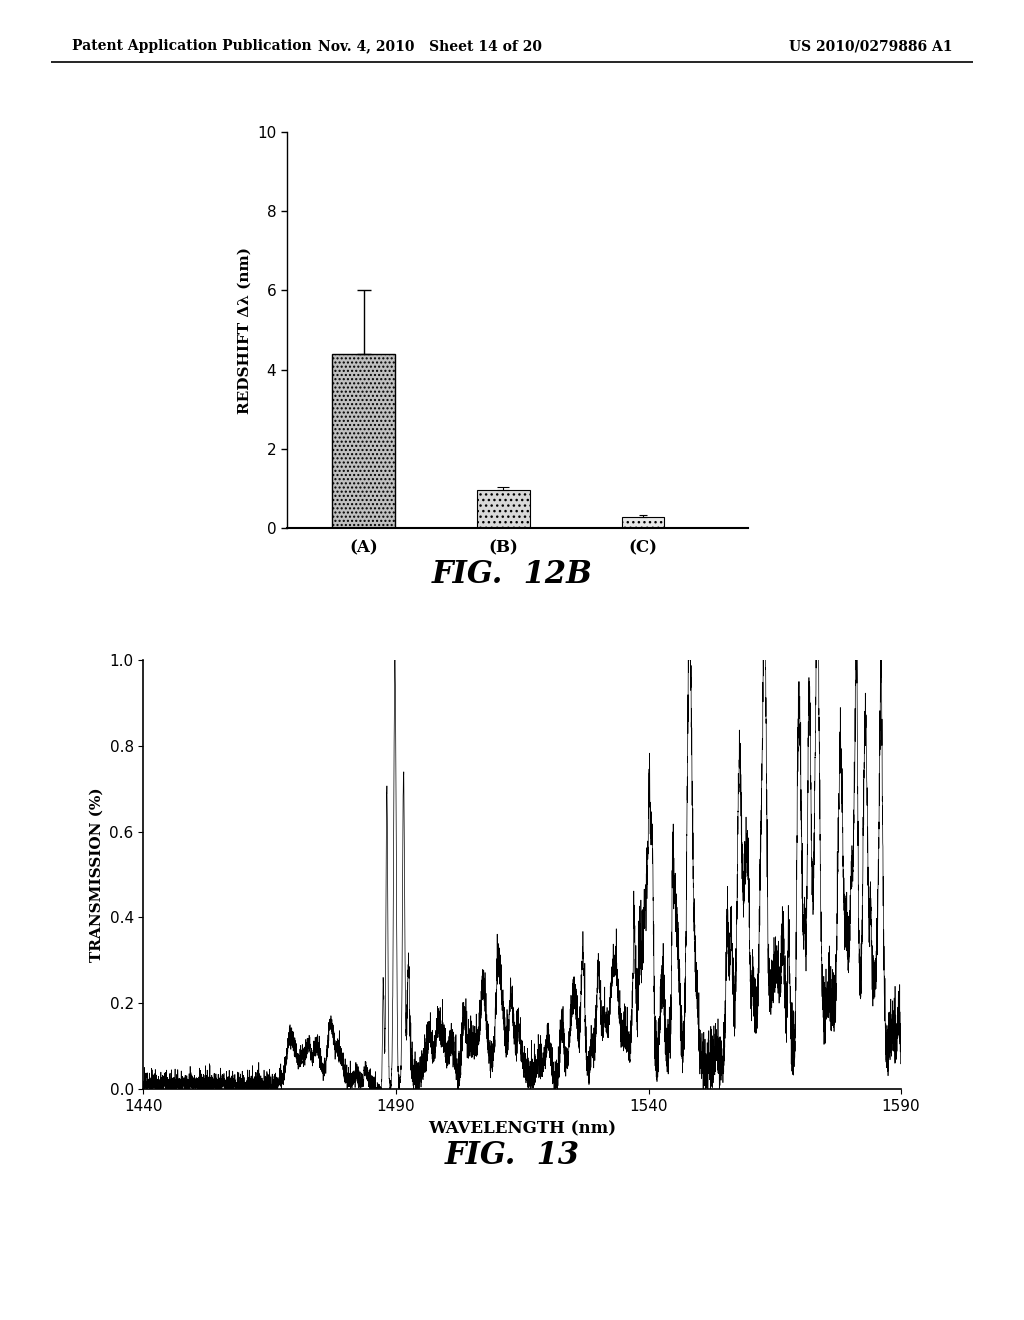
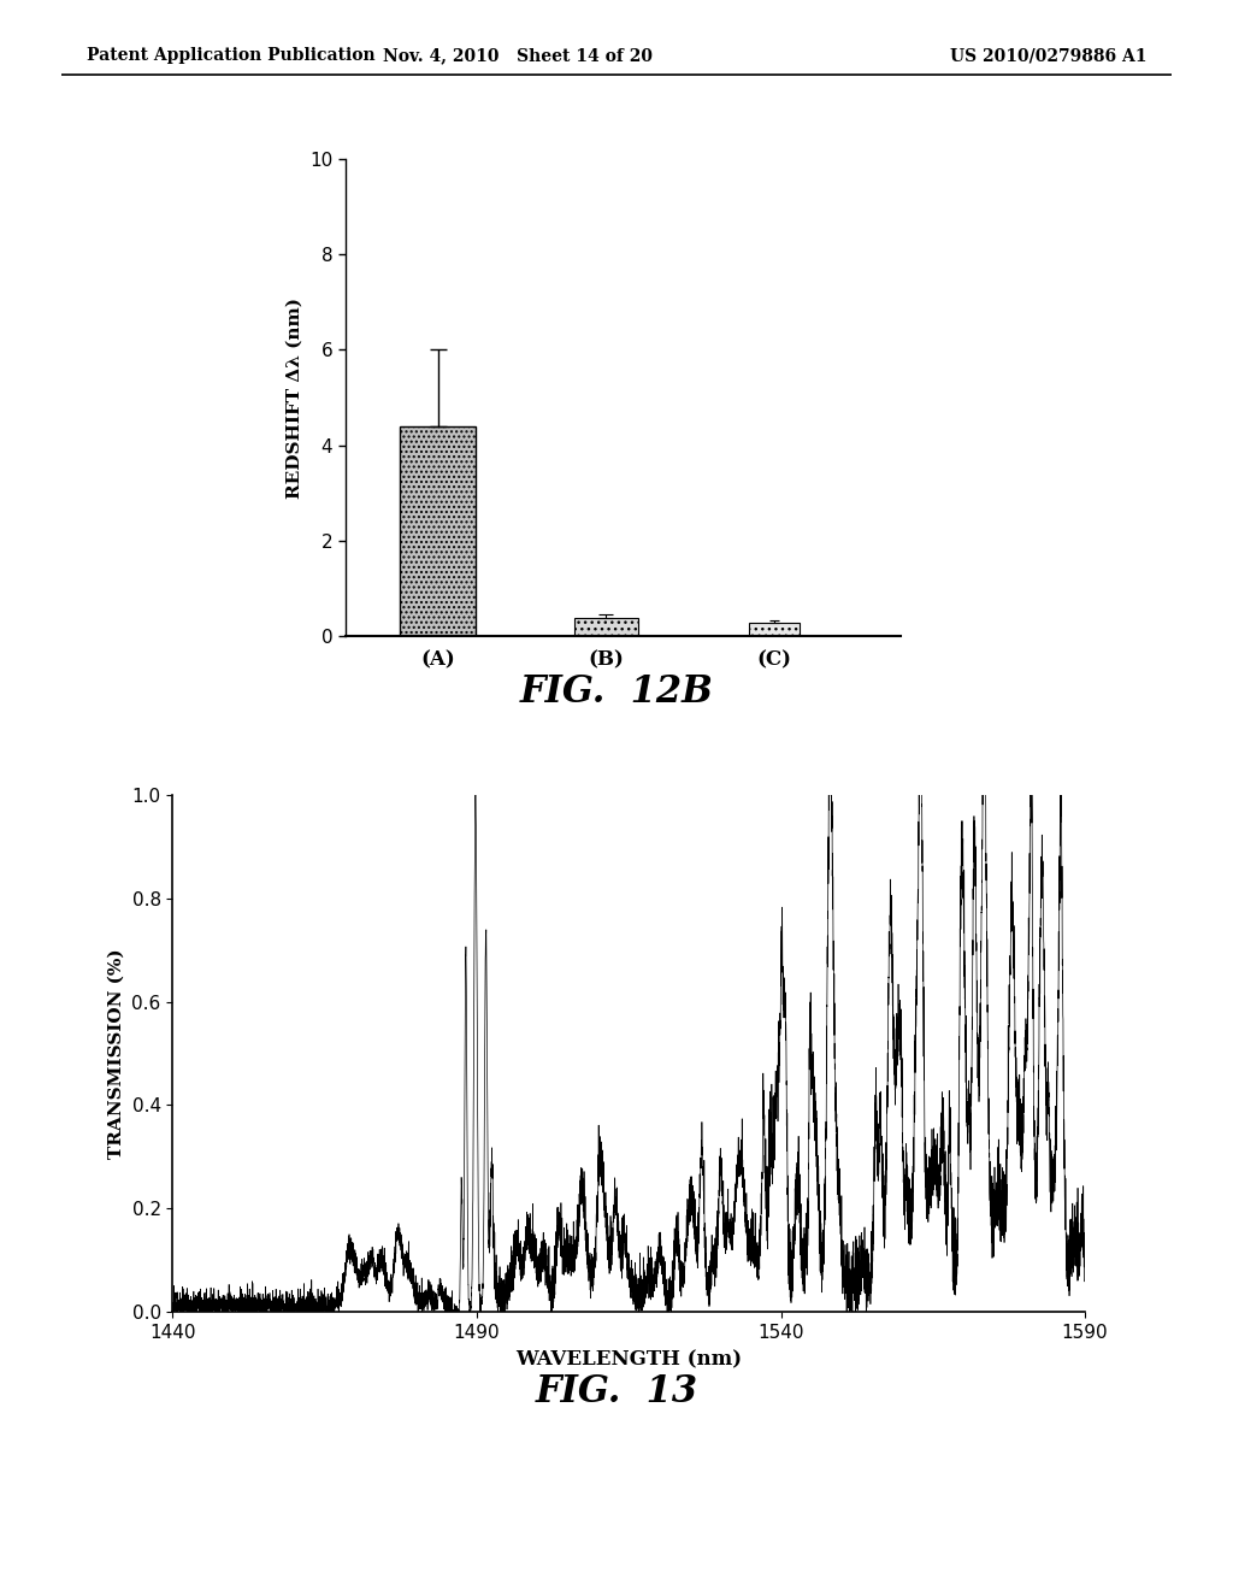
(B): 0.95 -> 0.38
